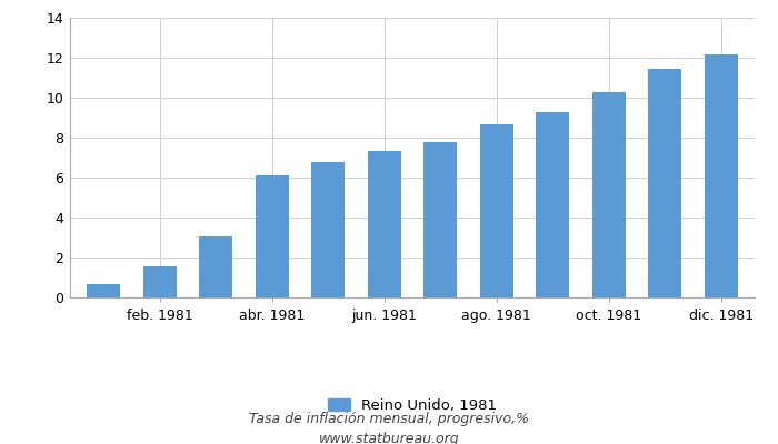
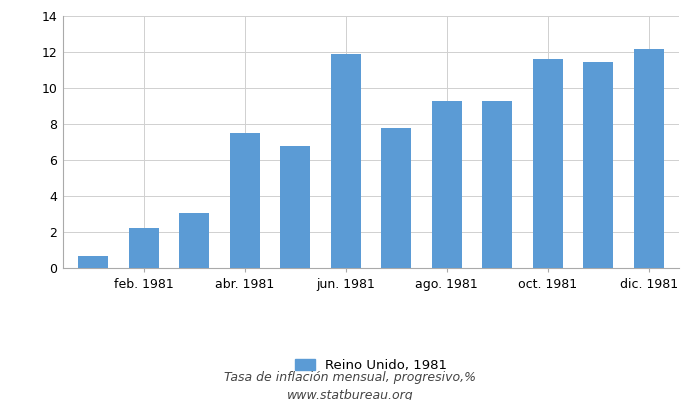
feb. 1981: 1.6 -> 2.2
abr. 1981: 6.1 -> 7.5
jun. 1981: 7.3 -> 11.9
ago. 1981: 8.7 -> 9.3
oct. 1981: 10.3 -> 11.6
